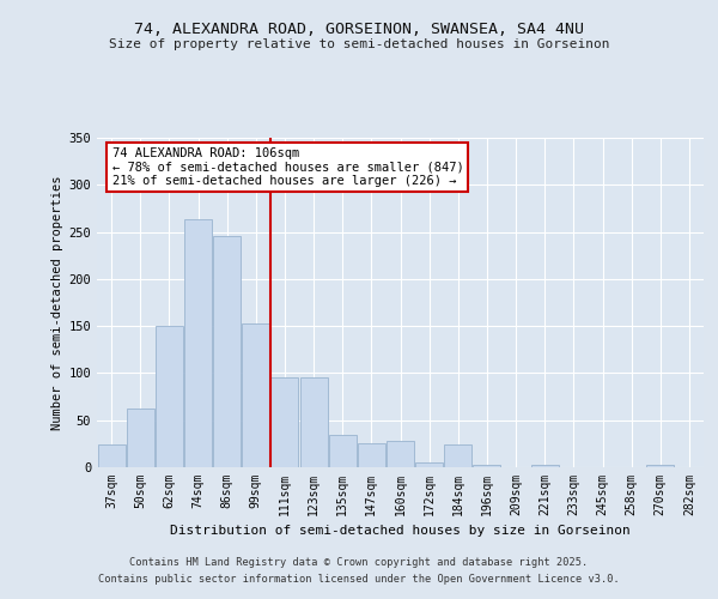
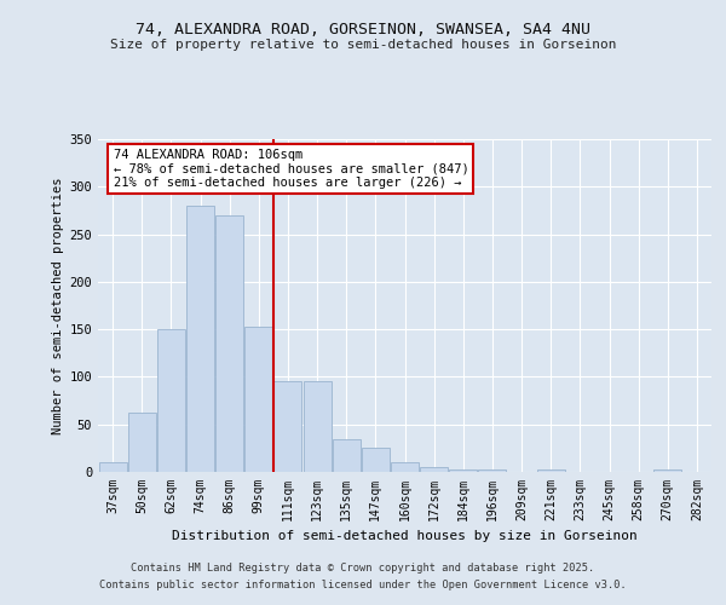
37sqm: 24 -> 10
74sqm: 264 -> 280
86sqm: 246 -> 270
160sqm: 28 -> 10
184sqm: 24 -> 3
